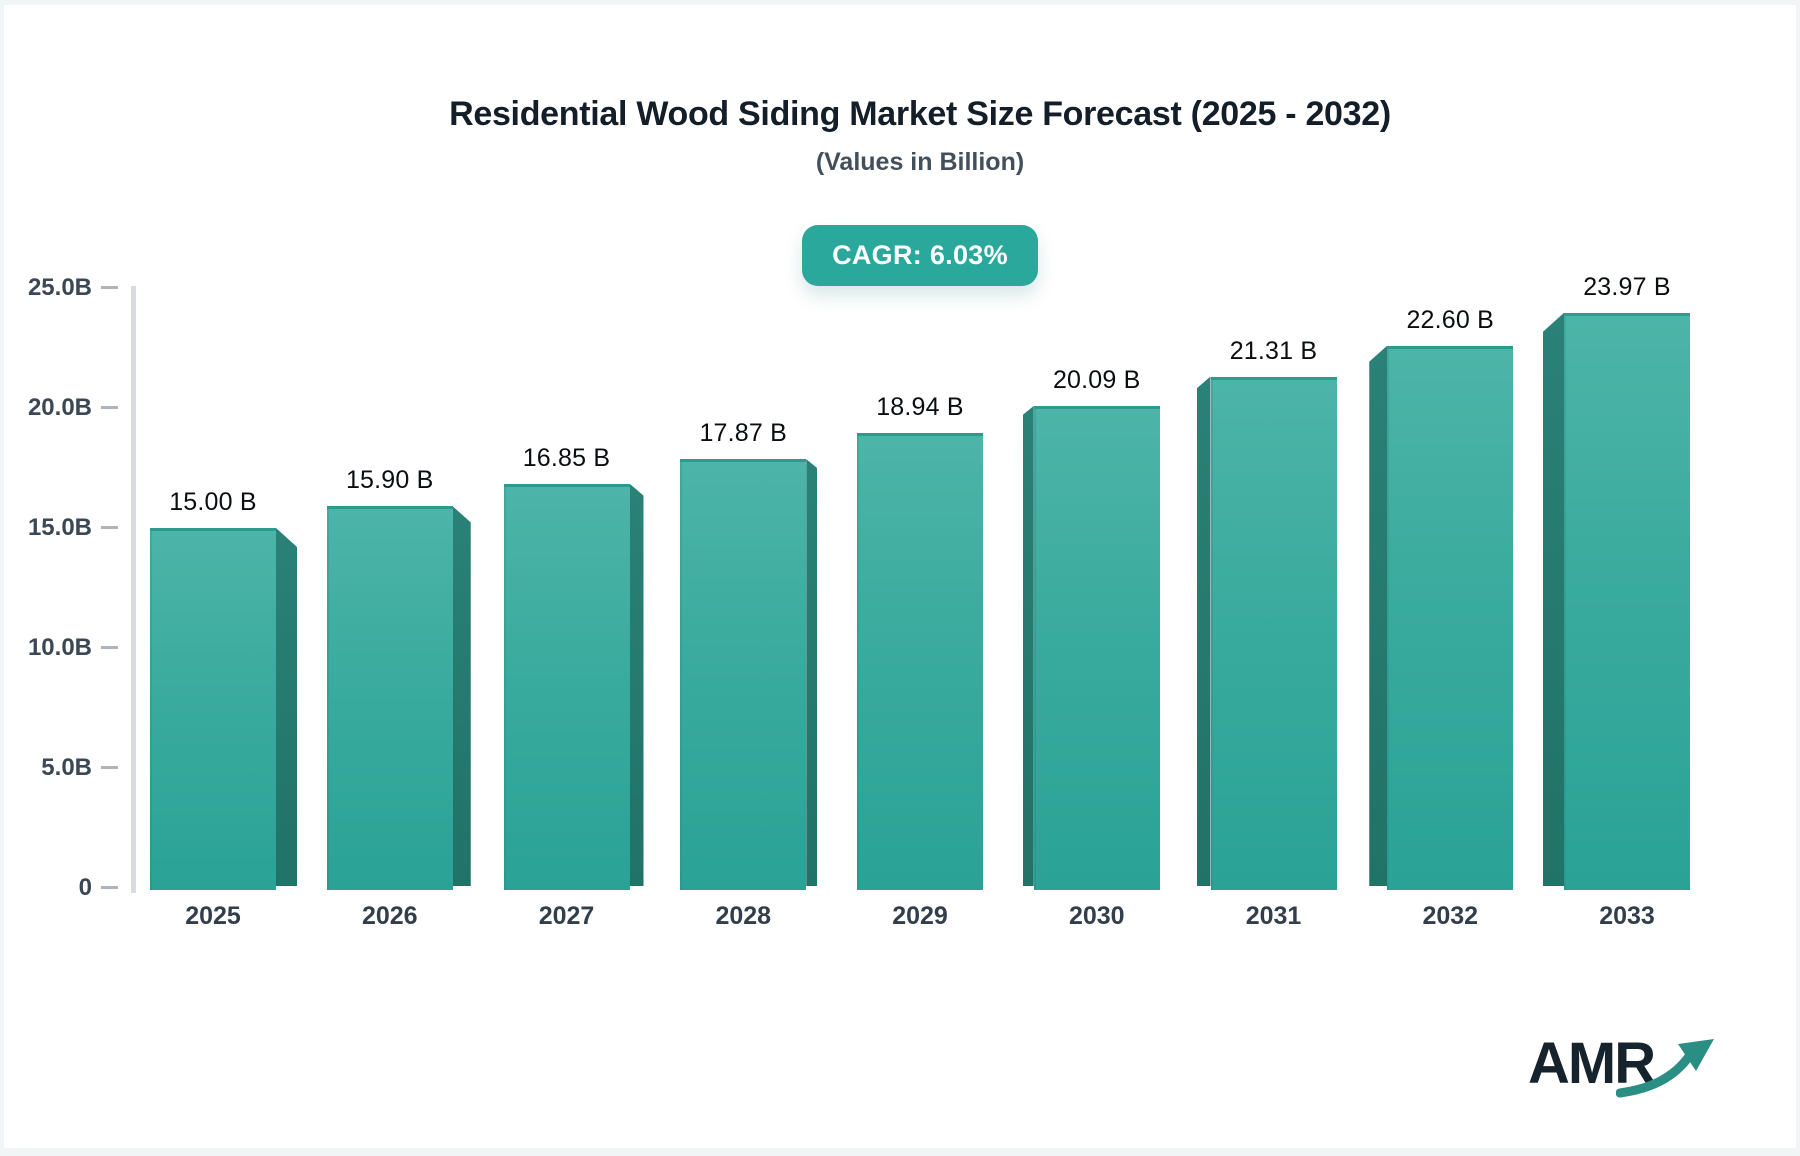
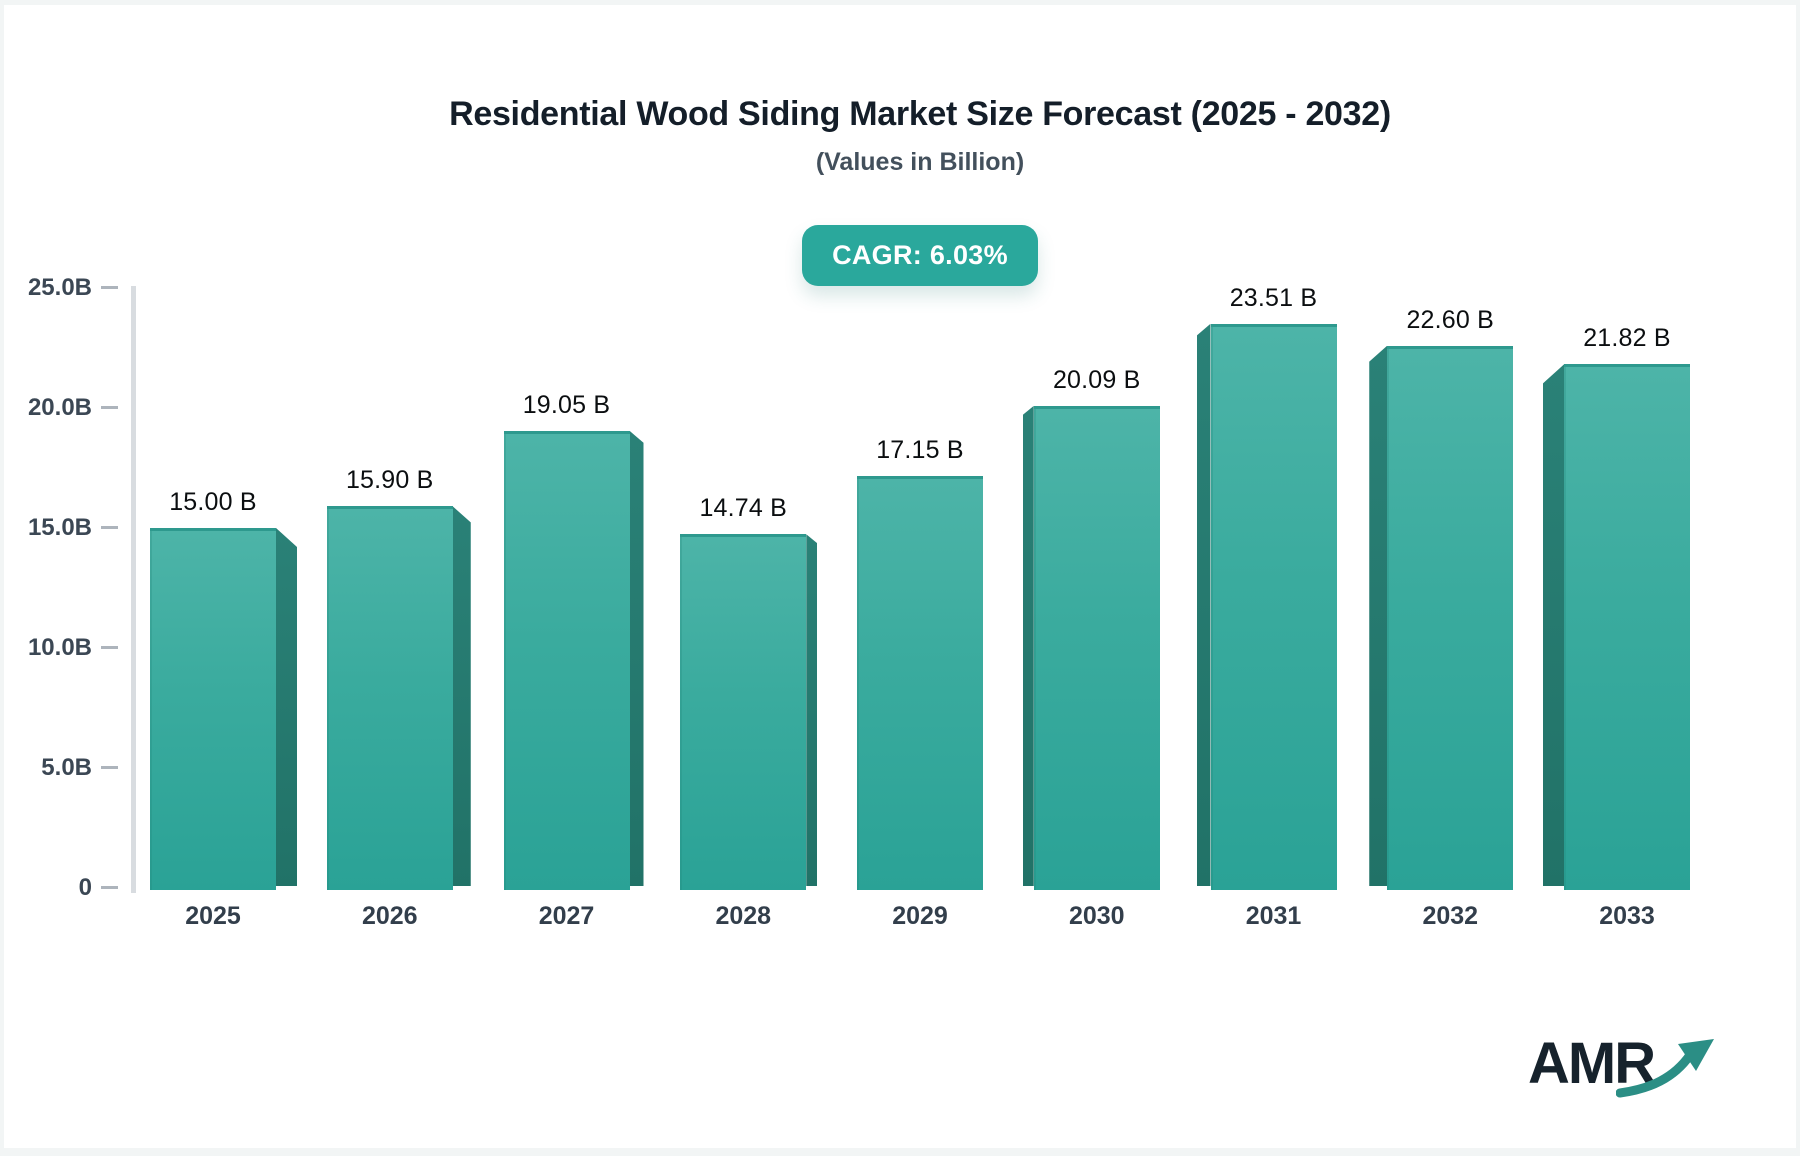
2027: 16.85 -> 19.05
2028: 17.87 -> 14.74
2029: 18.94 -> 17.15
2031: 21.31 -> 23.51
2033: 23.97 -> 21.82
